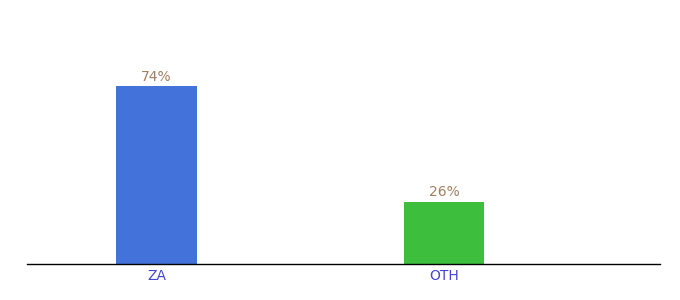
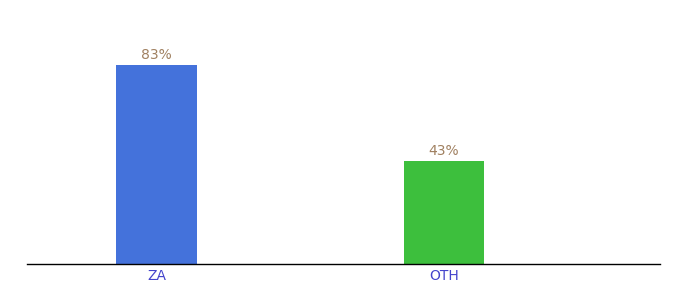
ZA: 74% -> 83%
OTH: 26% -> 43%
